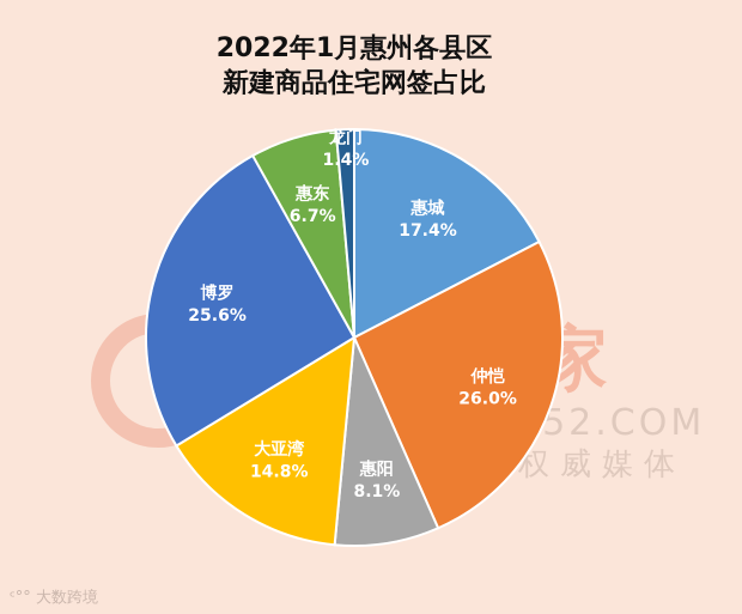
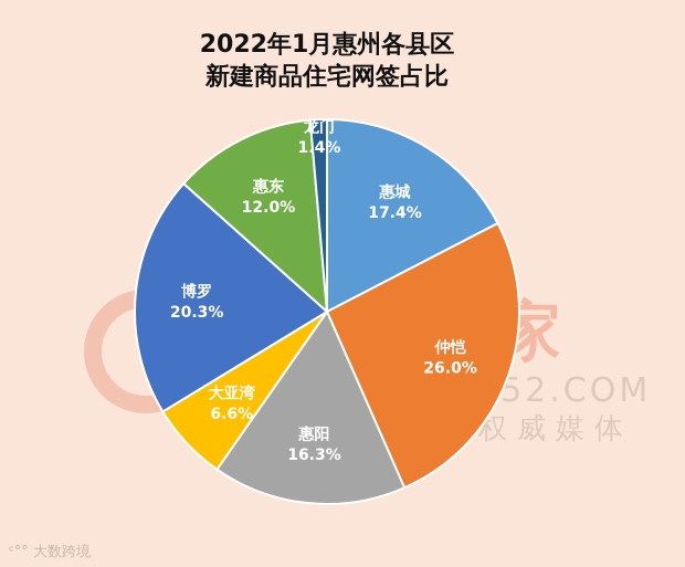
惠阳: 8.1% -> 16.3%
大亚湾: 14.8% -> 6.6%
博罗: 25.6% -> 20.3%
惠东: 6.7% -> 12.0%
